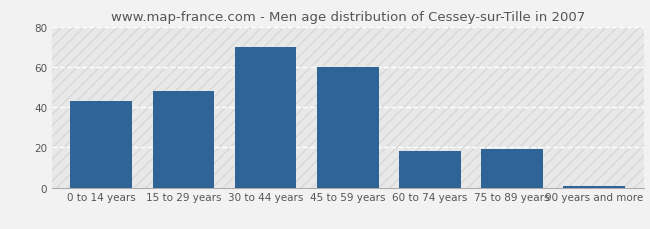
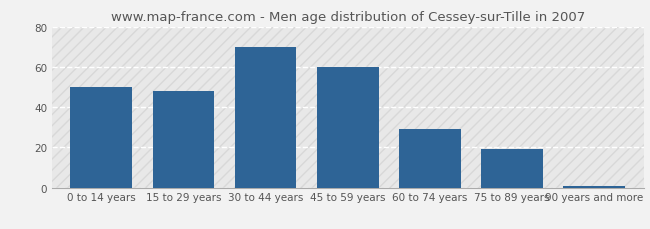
0 to 14 years: 43 -> 50
60 to 74 years: 18 -> 29
